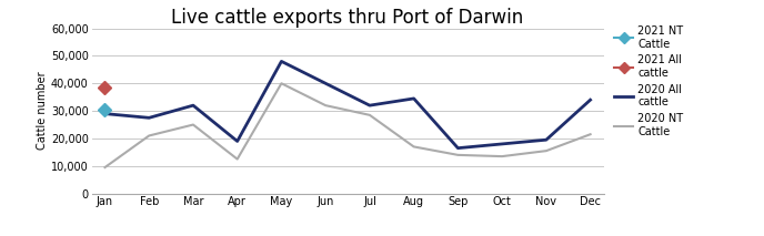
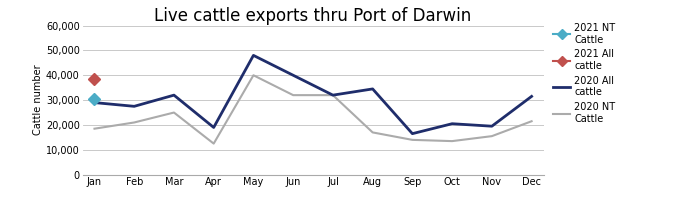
2020 NT Cattle/Jan: 9,500 -> 18,500
2020 NT Cattle/Jul: 28,500 -> 32,000
2020 All cattle/Oct: 18,000 -> 20,500
2020 All cattle/Dec: 34,000 -> 31,500
